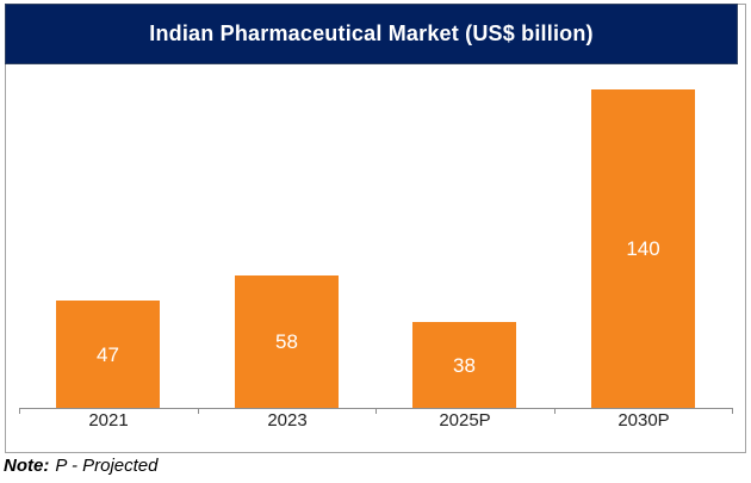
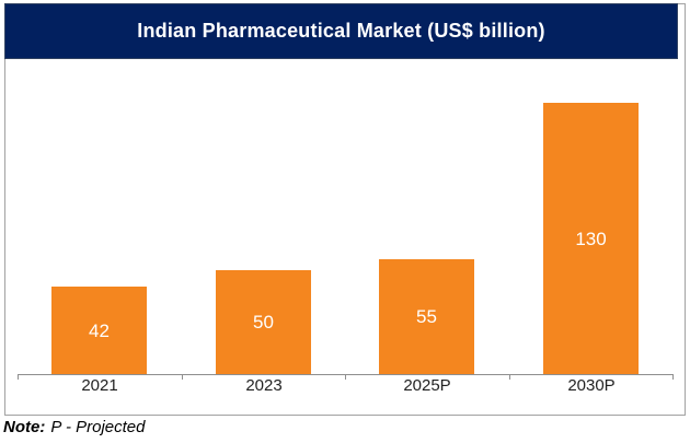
2021: 47 -> 42
2023: 58 -> 50
2025P: 38 -> 55
2030P: 140 -> 130
